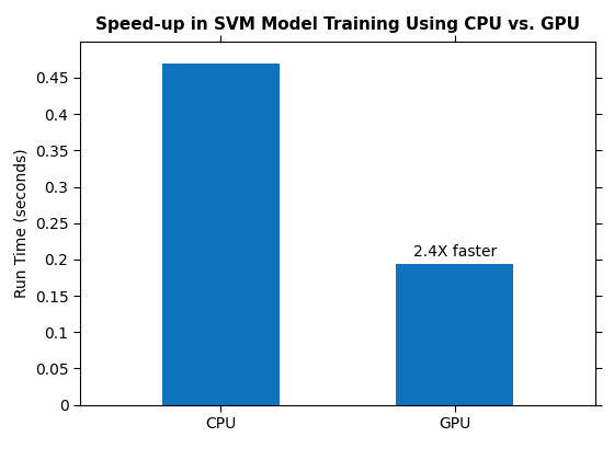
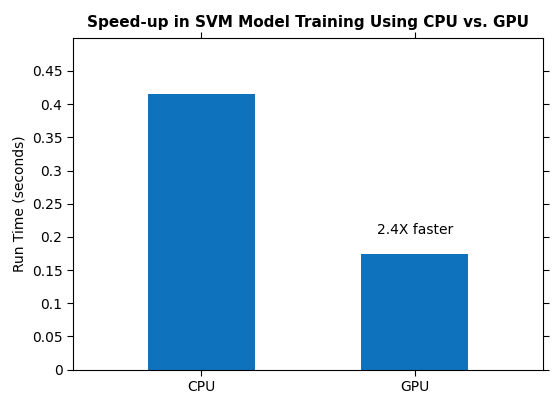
CPU: 0.470 -> 0.416
GPU: 0.194 -> 0.174
